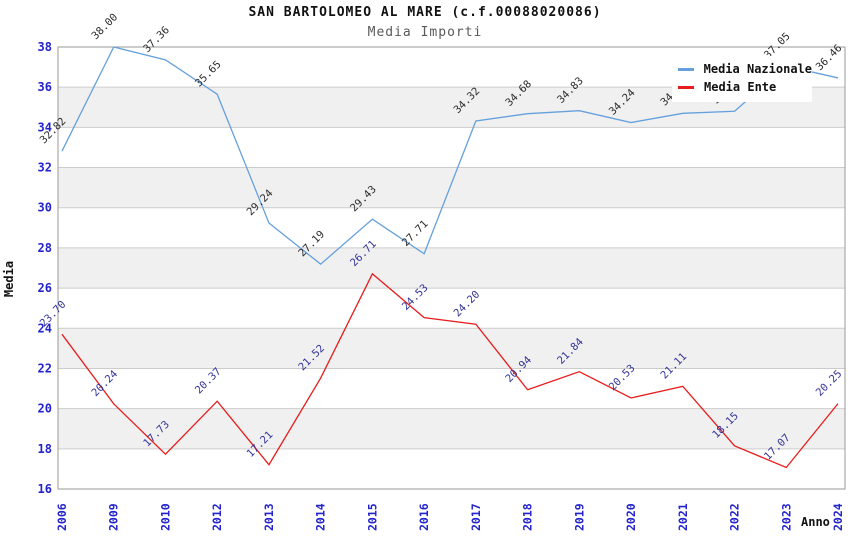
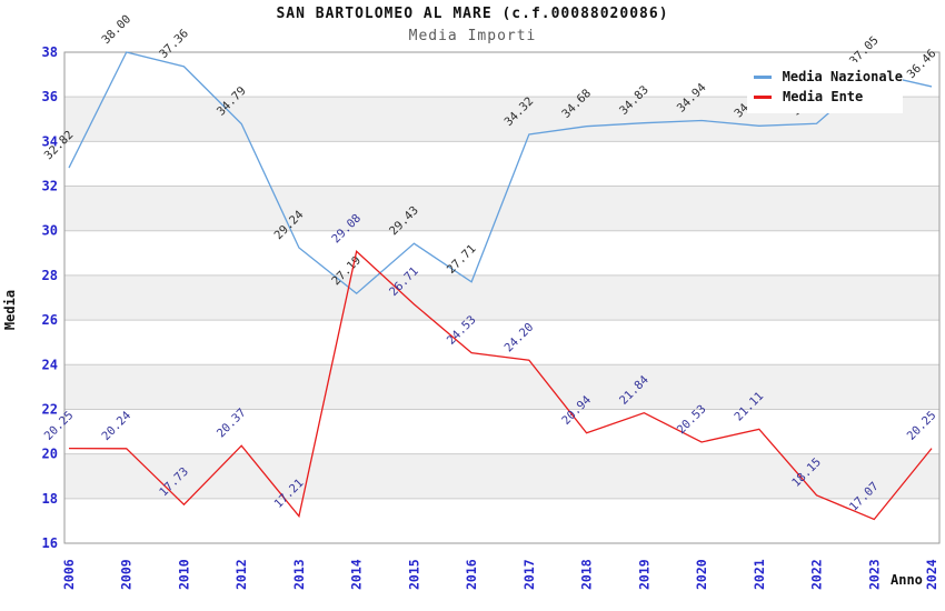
Media Ente/2006: 23.70 -> 20.25
Media Nazionale/2012: 35.65 -> 34.79
Media Ente/2014: 21.52 -> 29.08
Media Nazionale/2020: 34.24 -> 34.94
